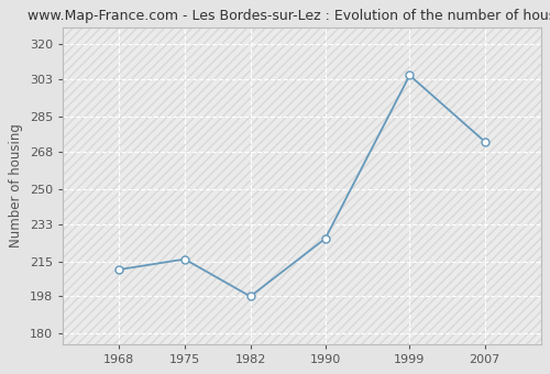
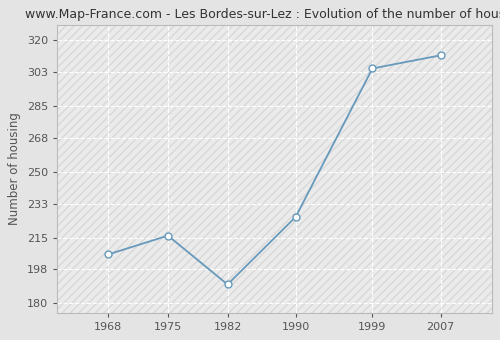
1968: 211 -> 206
1982: 198 -> 190
2007: 273 -> 312
